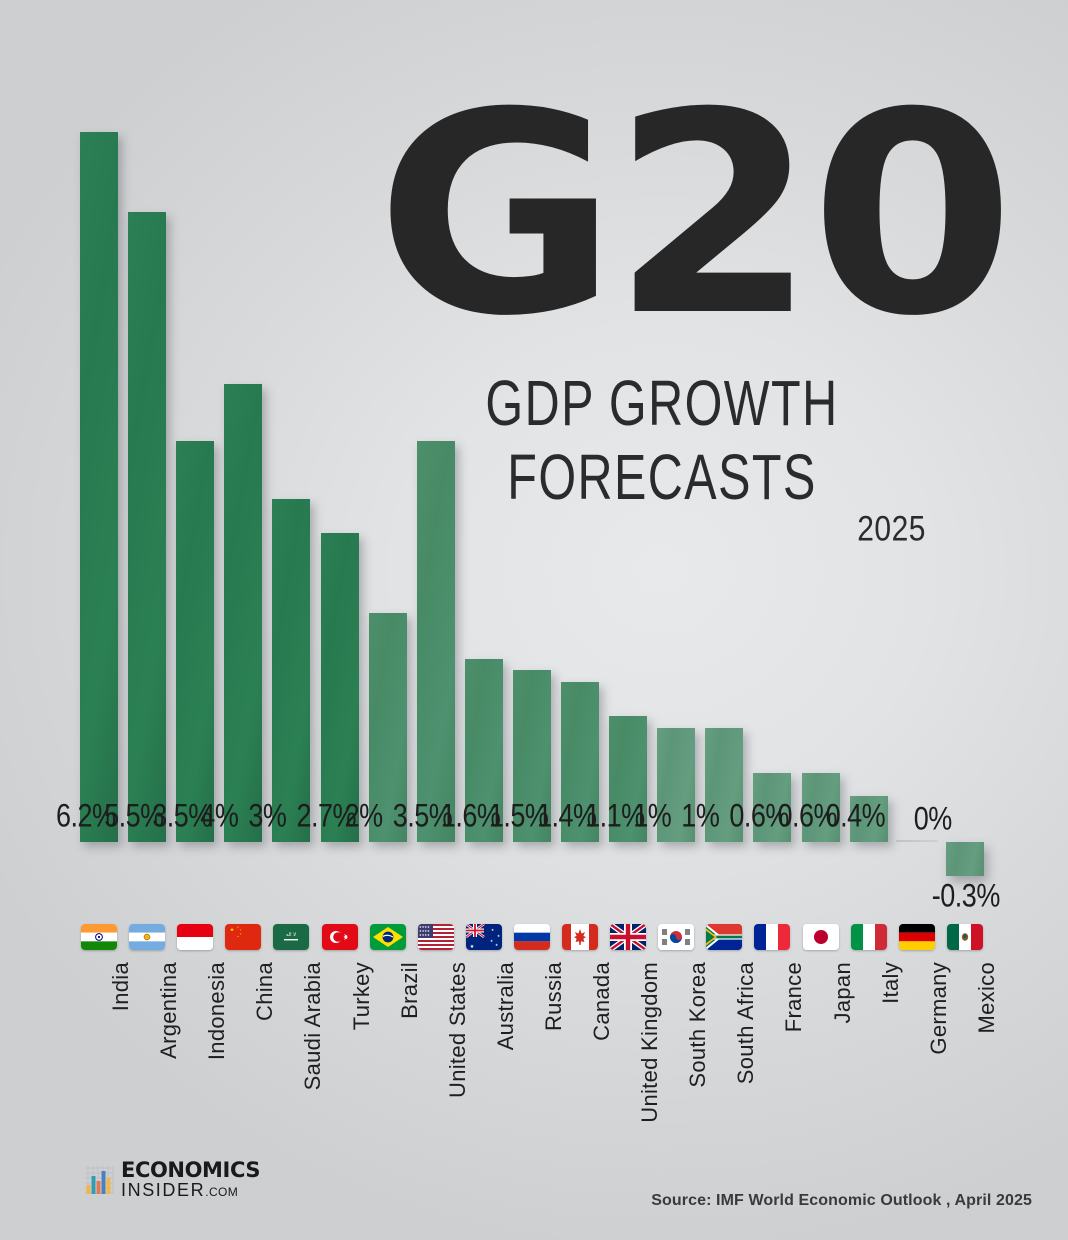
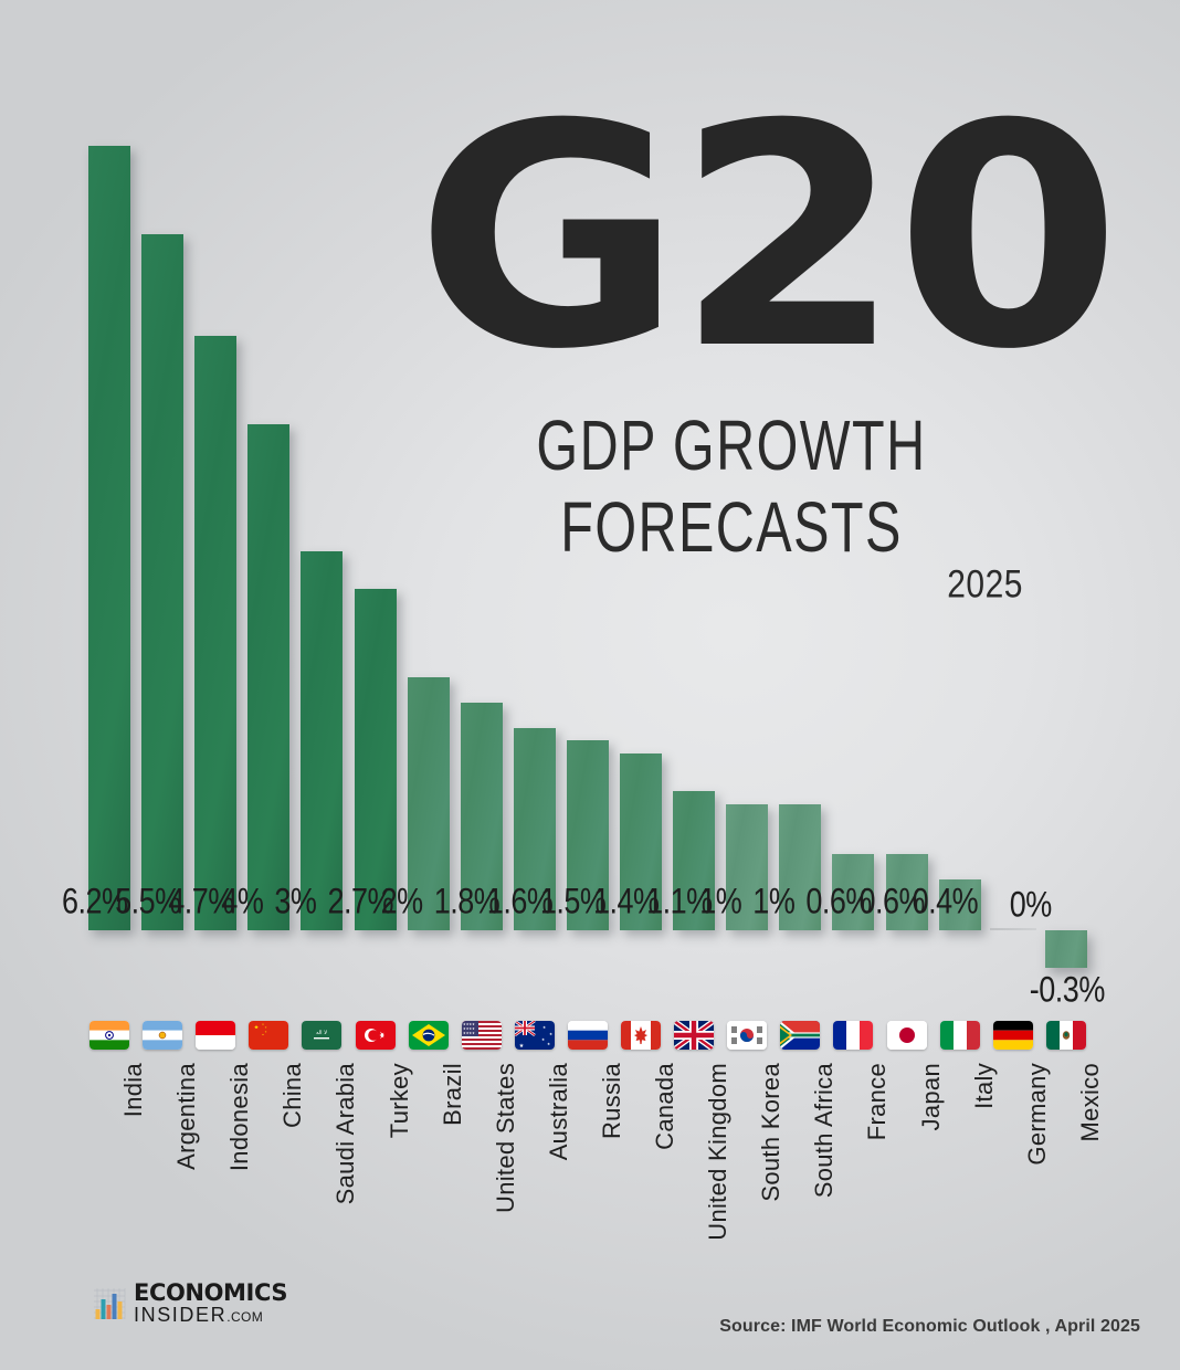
Indonesia: 3.5% -> 4.7%
United States: 3.5% -> 1.8%
